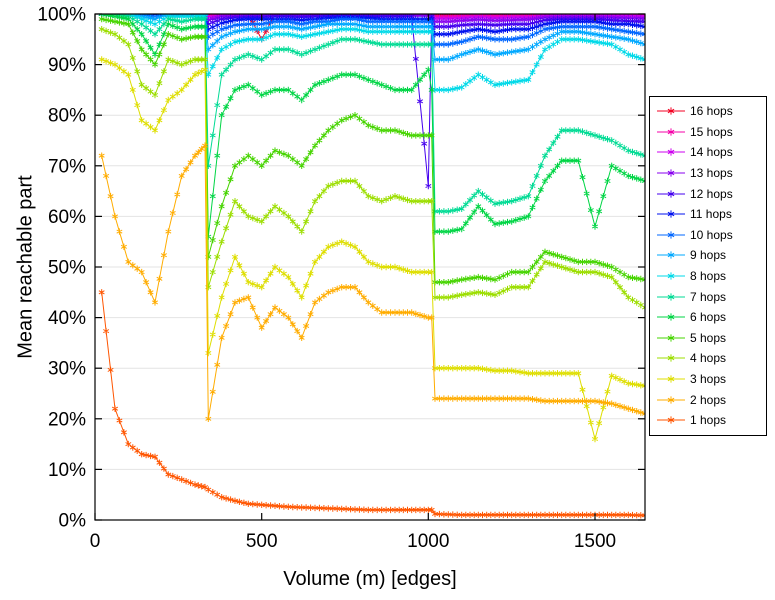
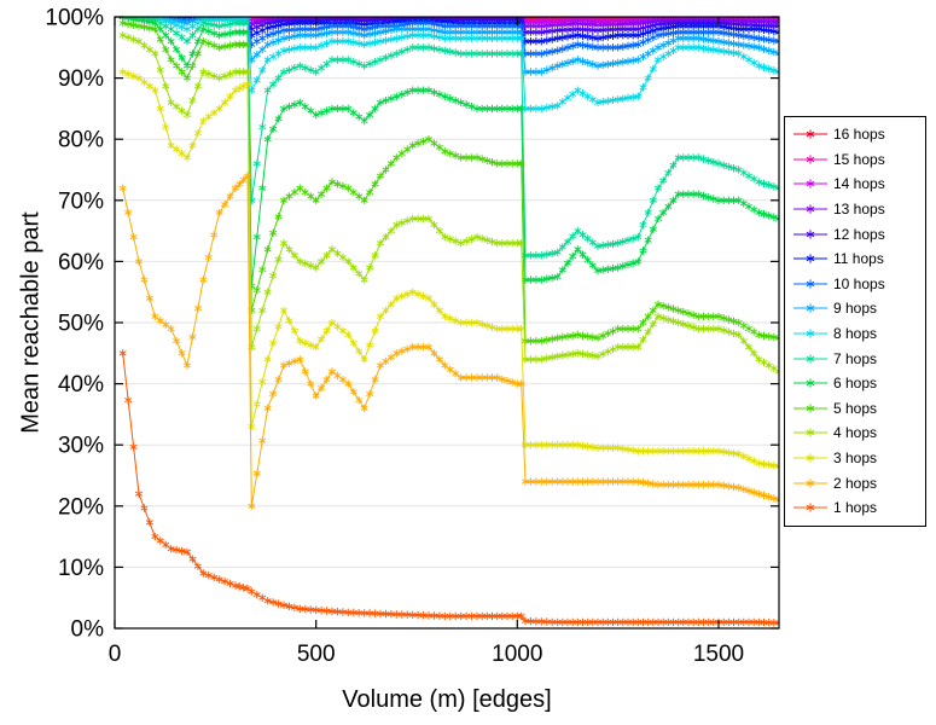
16 hops/500: 95% -> 100%
12 hops/1000: 66% -> 100%
6 hops/1000: 89% -> 85%
6 hops/1500: 58% -> 70%
3 hops/1500: 16% -> 29%
